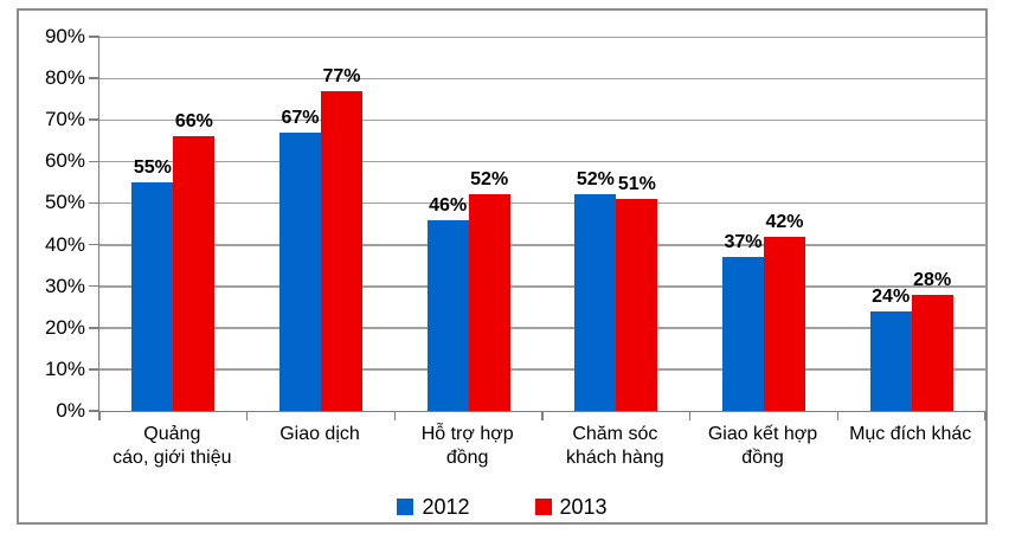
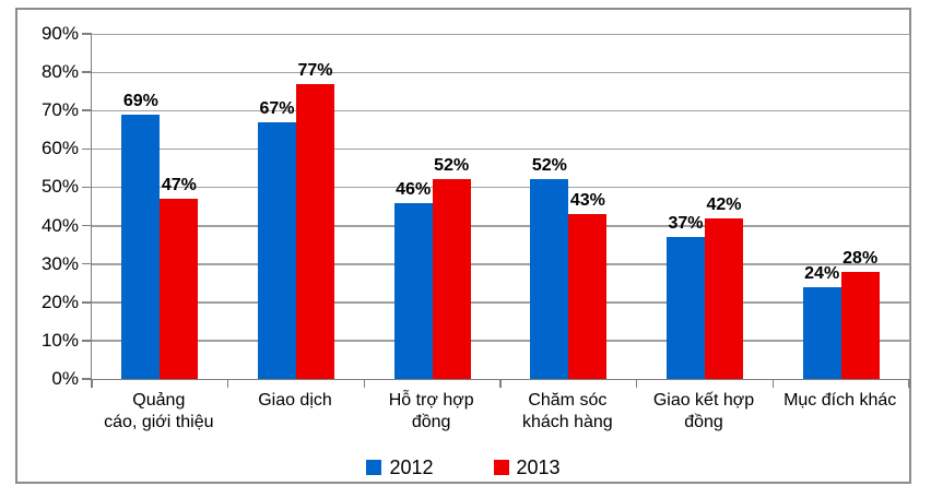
2012/Quảng cáo, giới thiệu: 55% -> 69%
2013/Quảng cáo, giới thiệu: 66% -> 47%
2013/Chăm sóc khách hàng: 51% -> 43%
